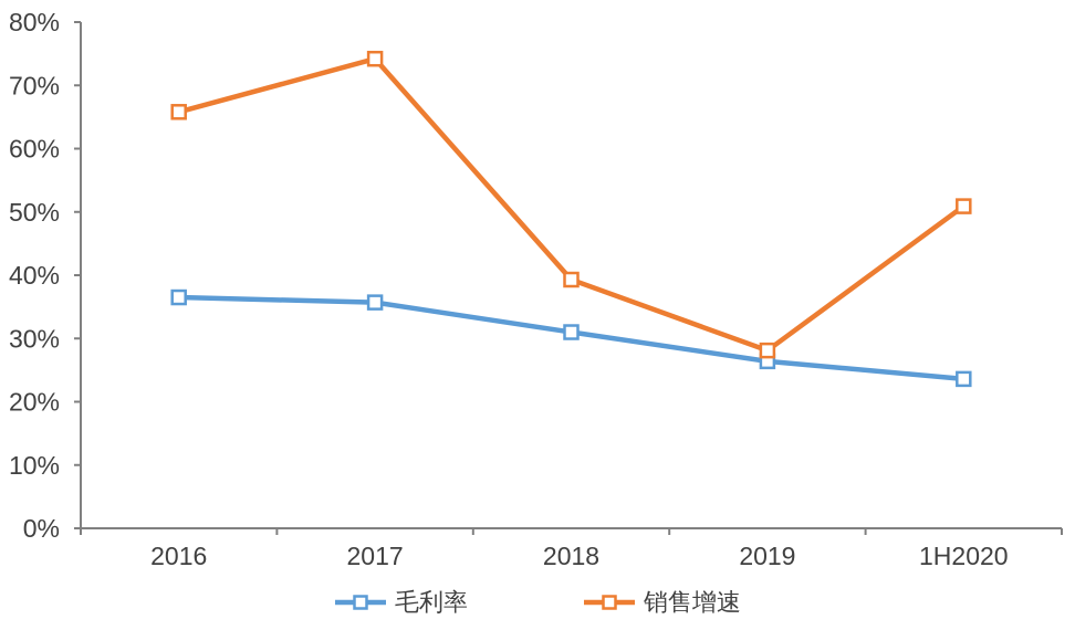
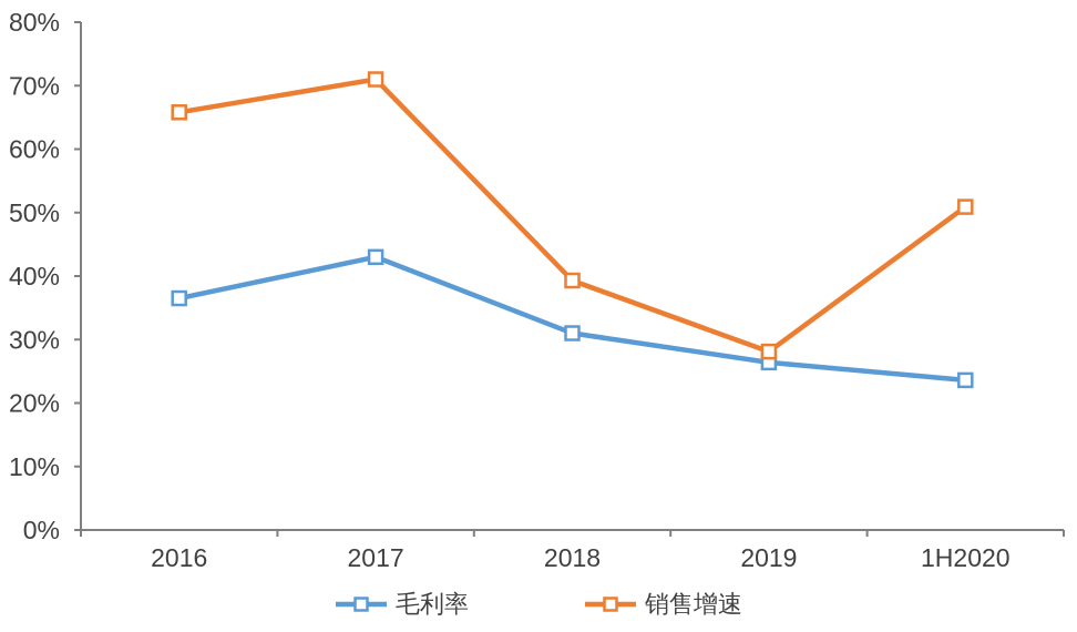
毛利率/2017: 36% -> 43%
销售增速/2017: 74% -> 71%
